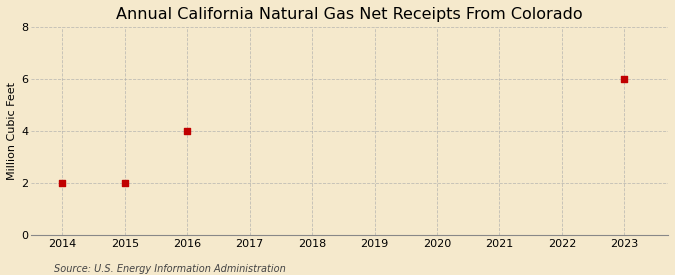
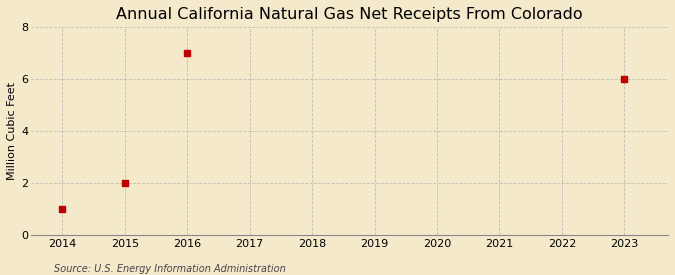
2014: 2 -> 1
2016: 4 -> 7
